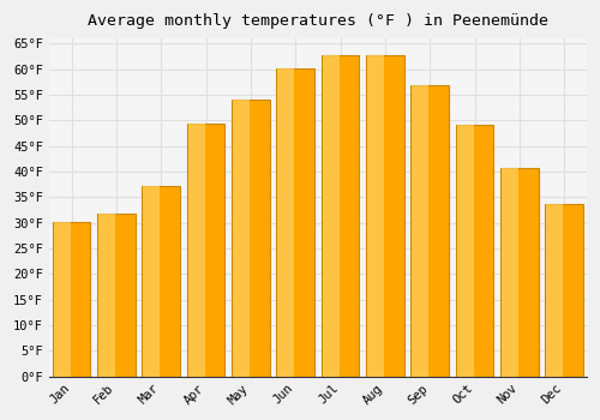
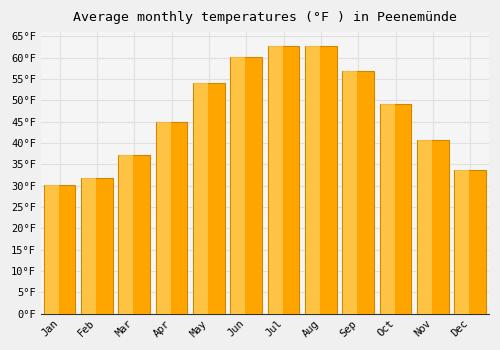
Apr: 49.5°F -> 45.0°F
